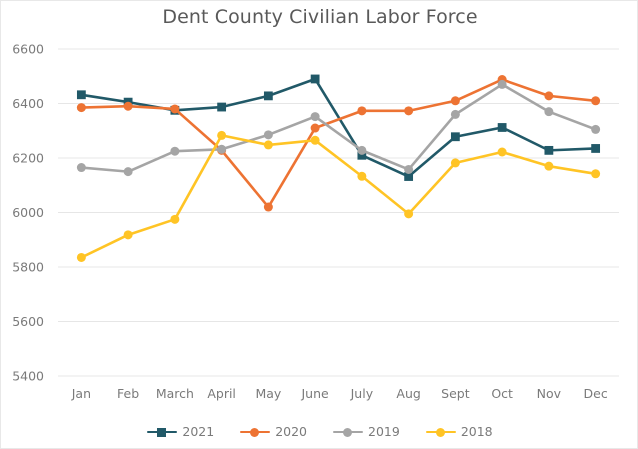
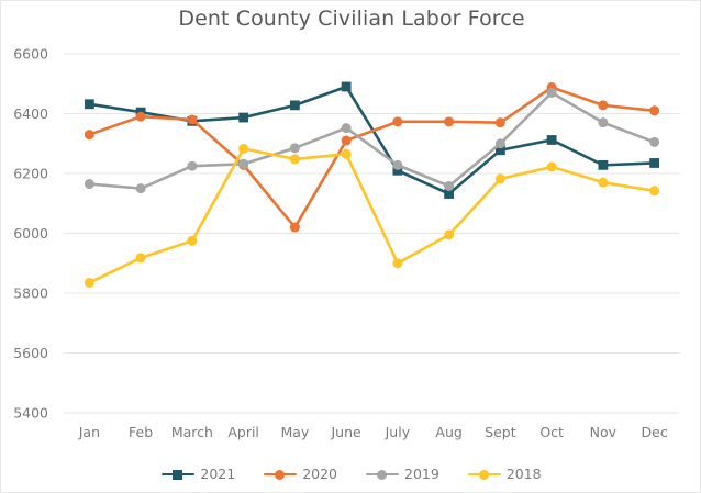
2020/Jan: 6380 -> 6330
2018/July: 6130 -> 5900
2020/Sept: 6410 -> 6370
2019/Sept: 6360 -> 6300
